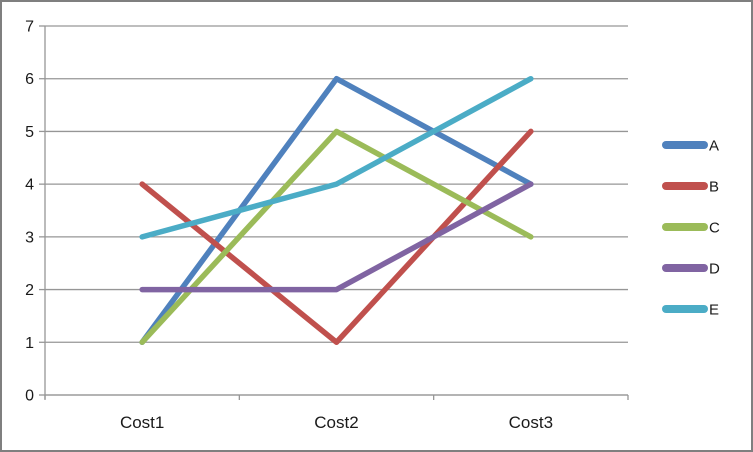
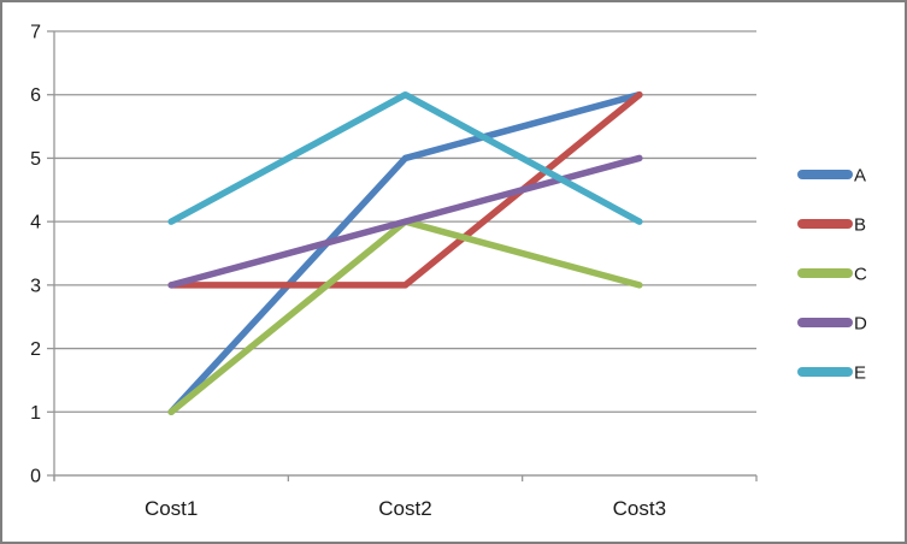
B/Cost1: 4 -> 3
D/Cost1: 2 -> 3
E/Cost1: 3 -> 4
A/Cost2: 6 -> 5
B/Cost2: 1 -> 3
C/Cost2: 5 -> 4
D/Cost2: 2 -> 4
E/Cost2: 4 -> 6
A/Cost3: 4 -> 6
B/Cost3: 5 -> 6
D/Cost3: 4 -> 5
E/Cost3: 6 -> 4
